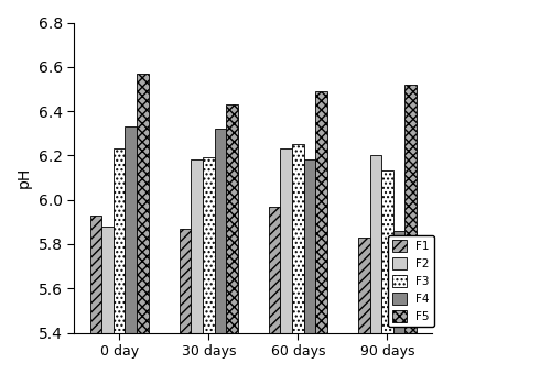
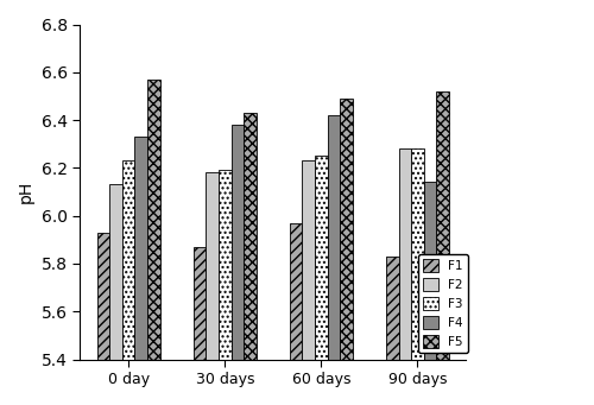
F2/0 day: 5.88 -> 6.13
F4/30 days: 6.32 -> 6.38
F4/60 days: 6.18 -> 6.42
F2/90 days: 6.20 -> 6.28
F3/90 days: 6.13 -> 6.28
F4/90 days: 5.86 -> 6.14
